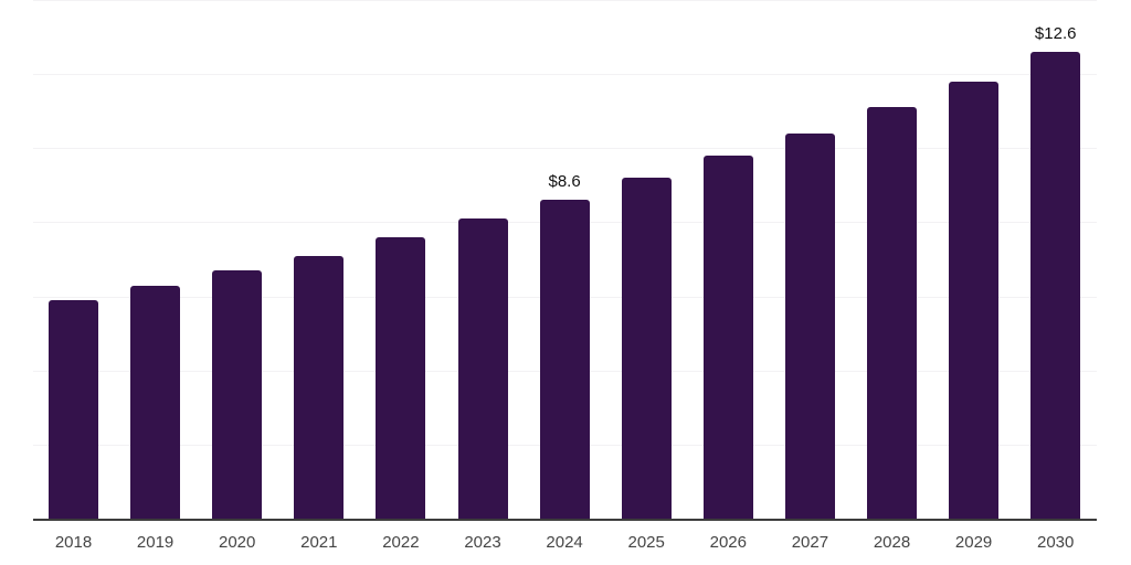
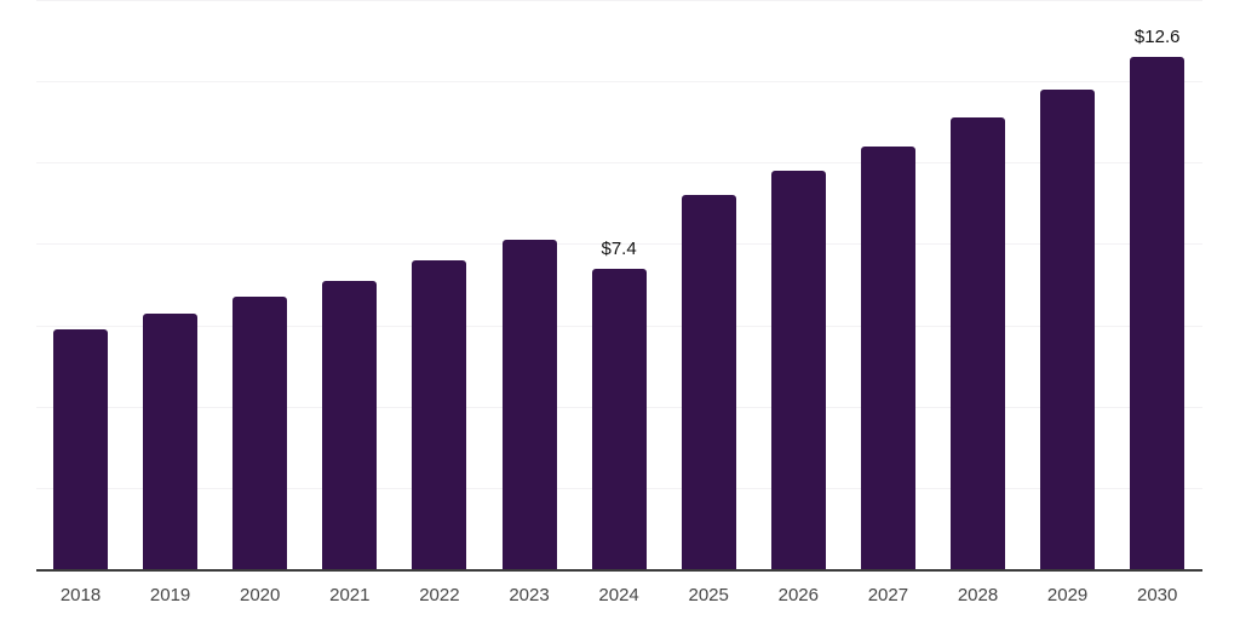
2024: $8.6 -> $7.4
